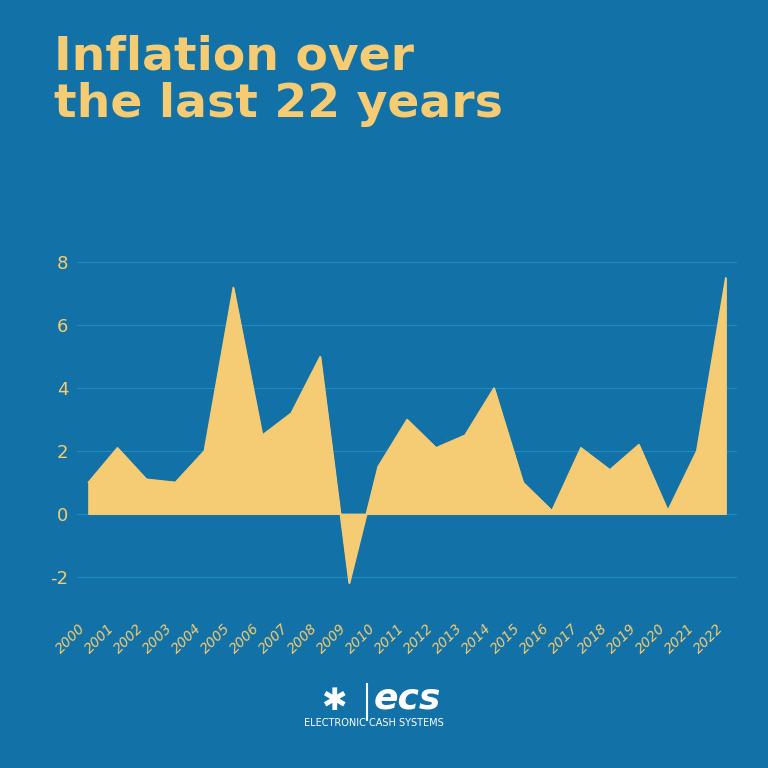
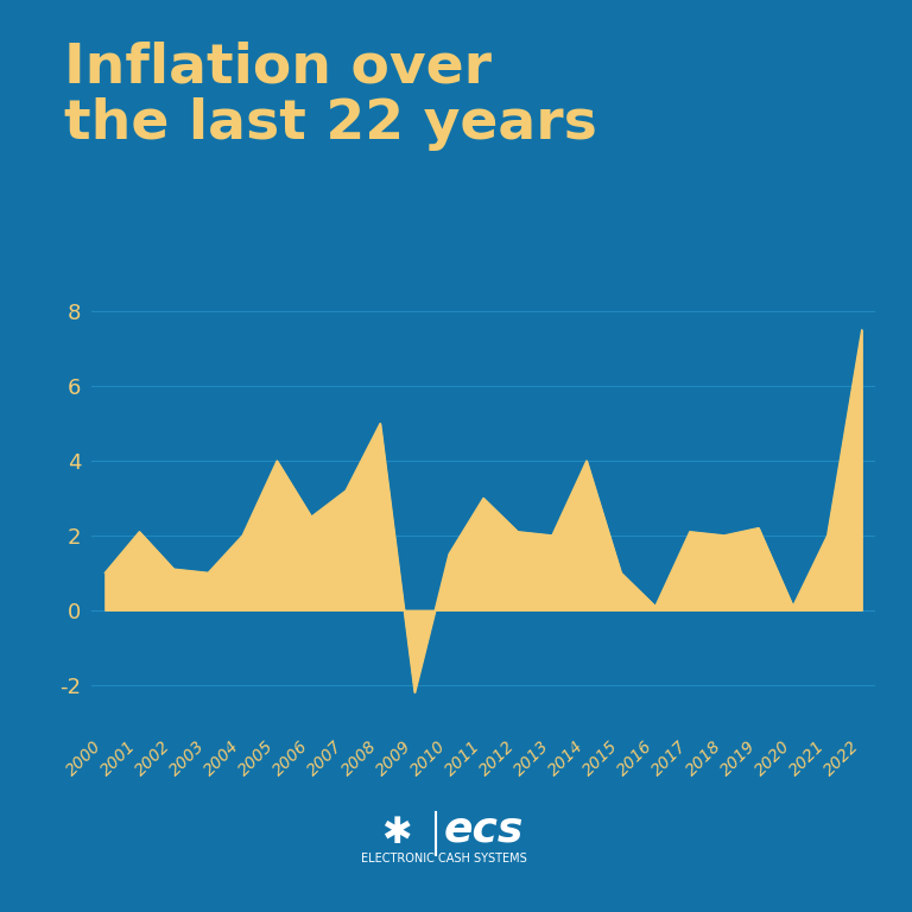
2005: 7.2 -> 4.0
2013: 2.5 -> 2.0
2018: 1.4 -> 2.0
